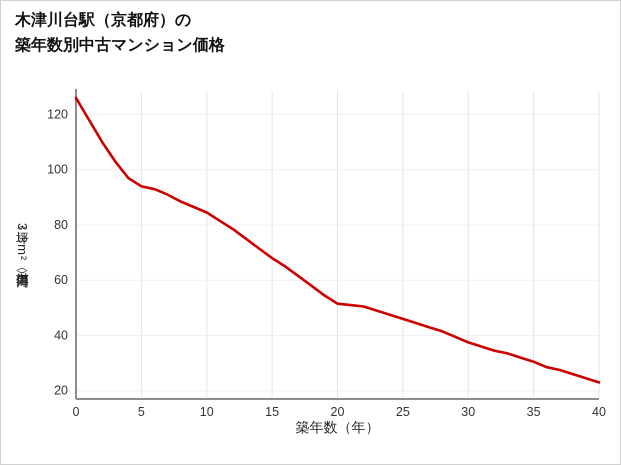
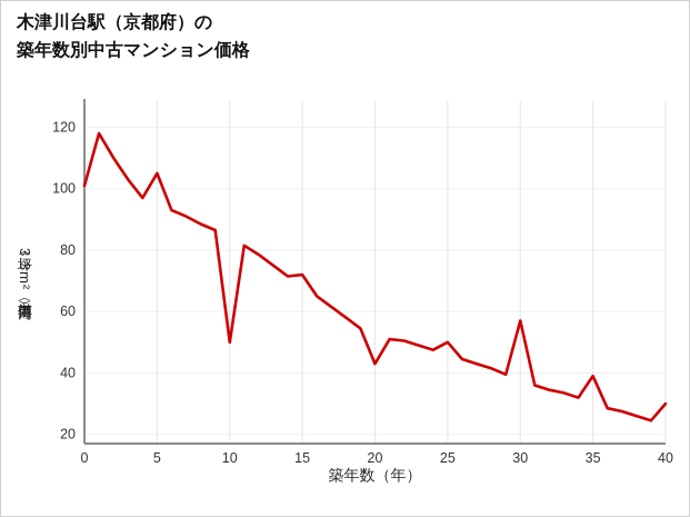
0: 126 -> 101
5: 94 -> 105
10: 84 -> 50
15: 68 -> 72
20: 52 -> 43
25: 46 -> 50
30: 38 -> 57
35: 30 -> 39
40: 23 -> 30
